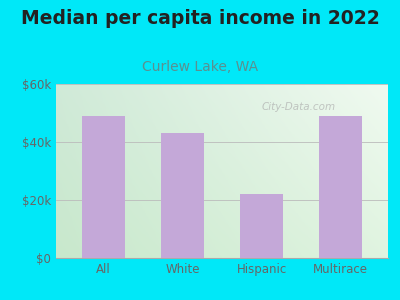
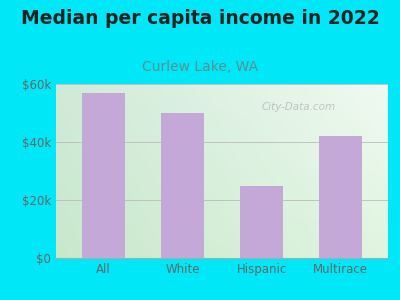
All: $49k -> $57k
White: $43k -> $50k
Hispanic: $22k -> $25k
Multirace: $49k -> $42k
